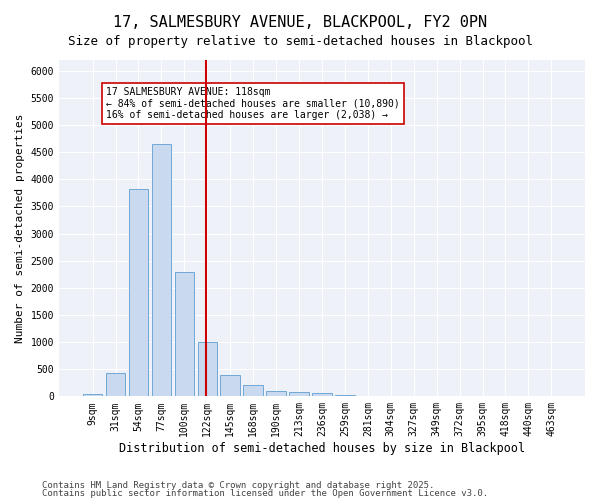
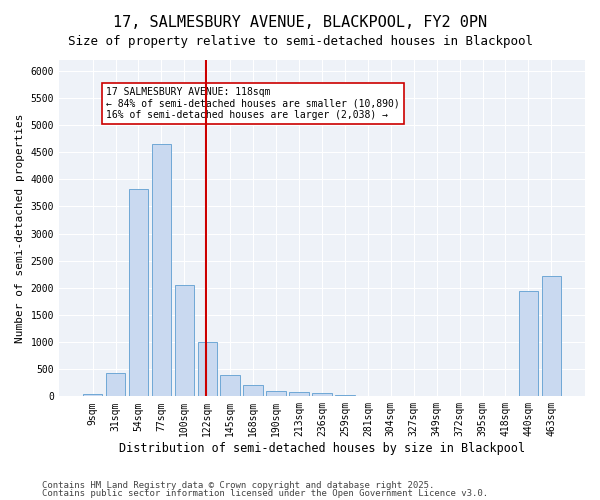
100sqm: 2300 -> 2060
440sqm: 0 -> 1940
463sqm: 0 -> 2220
